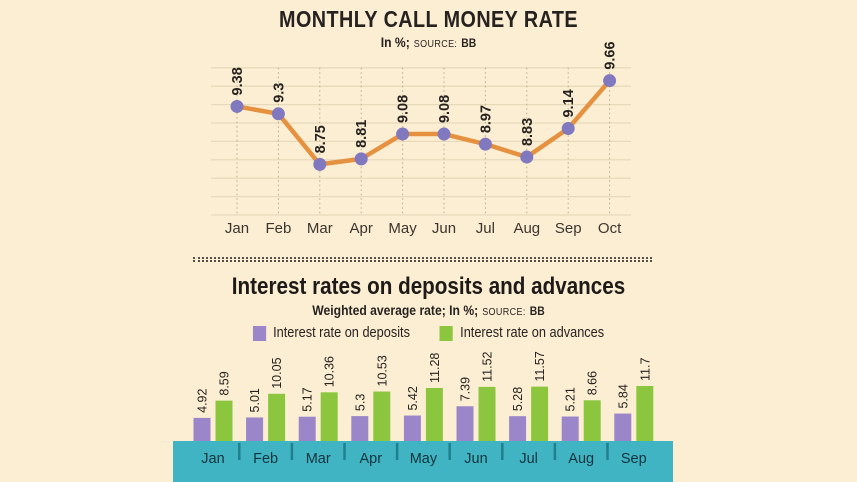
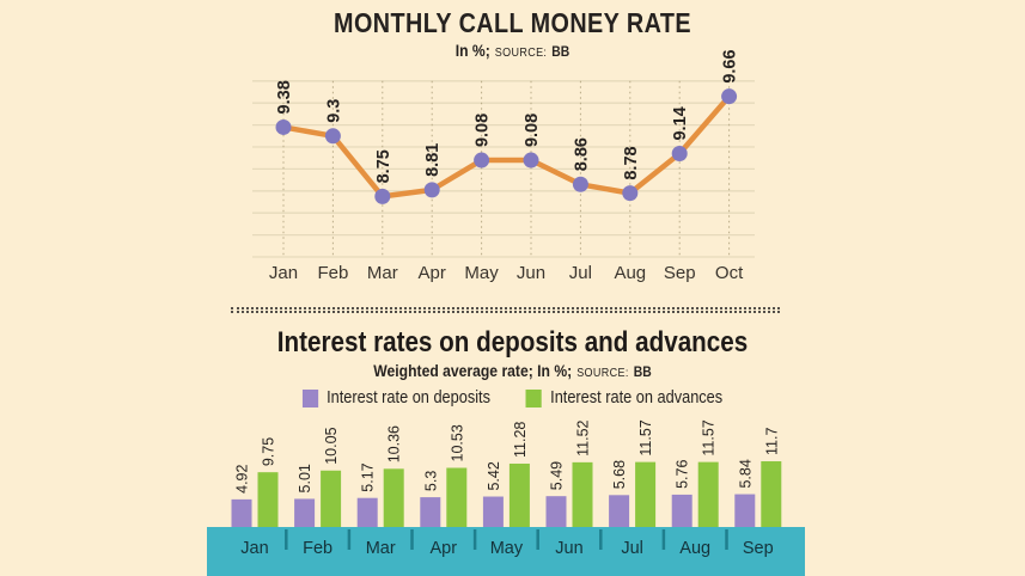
MONTHLY CALL MONEY RATE/Jul: 8.97 -> 8.86
MONTHLY CALL MONEY RATE/Aug: 8.83 -> 8.78
Interest rates on deposits and advances/Interest rate on advances/Jan: 8.59 -> 9.75
Interest rates on deposits and advances/Interest rate on deposits/Jun: 7.39 -> 5.49
Interest rates on deposits and advances/Interest rate on deposits/Jul: 5.28 -> 5.68
Interest rates on deposits and advances/Interest rate on deposits/Aug: 5.21 -> 5.76
Interest rates on deposits and advances/Interest rate on advances/Aug: 8.66 -> 11.57
